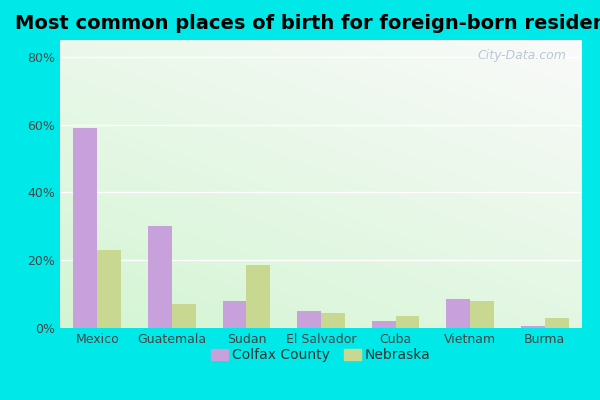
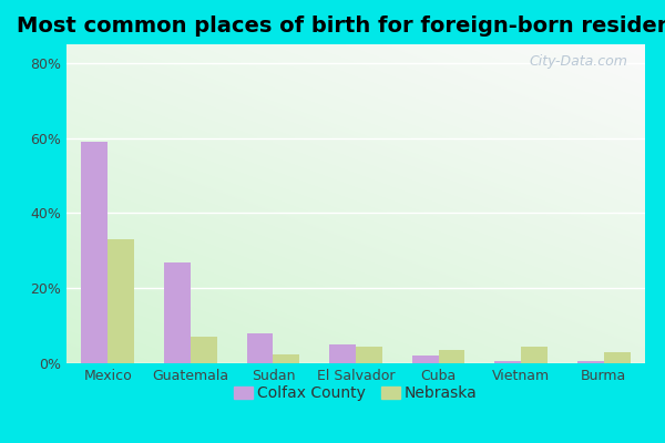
Nebraska/Mexico: 23.0% -> 33.0%
Colfax County/Guatemala: 30.0% -> 27.0%
Nebraska/Sudan: 18.5% -> 2.5%
Colfax County/Vietnam: 8.5% -> 0.5%
Nebraska/Vietnam: 8.0% -> 4.5%
